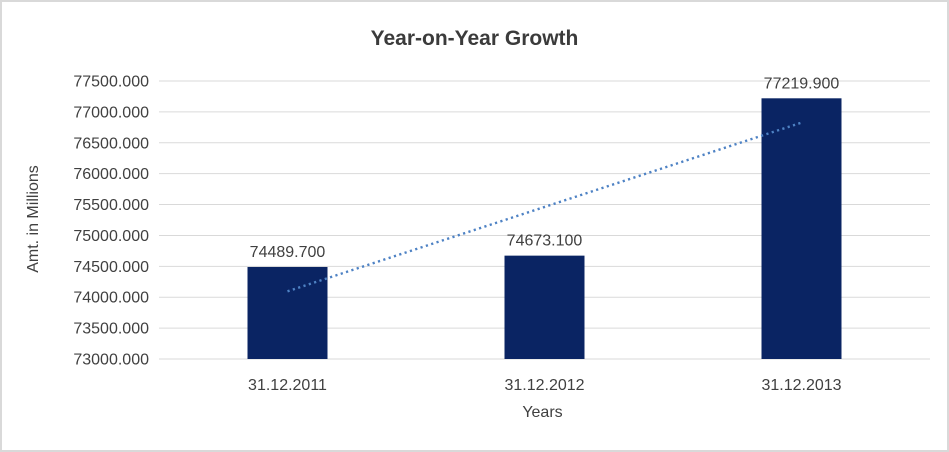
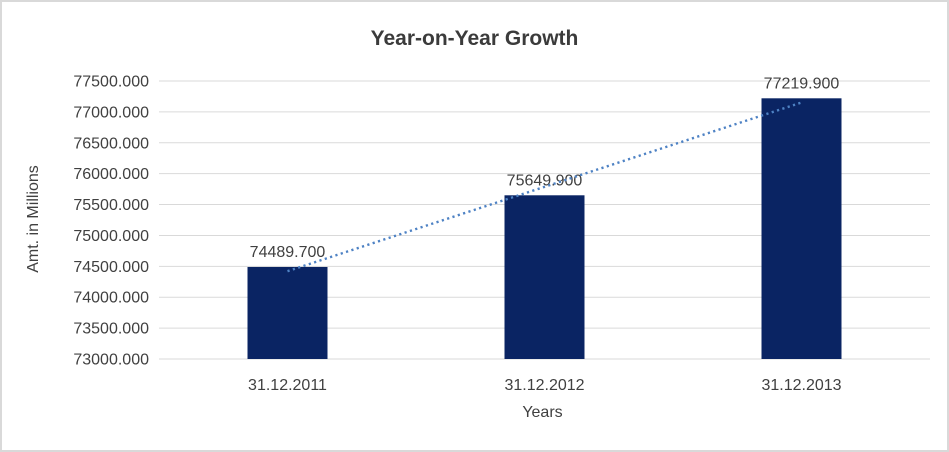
31.12.2012: 74673.100 -> 75649.900
